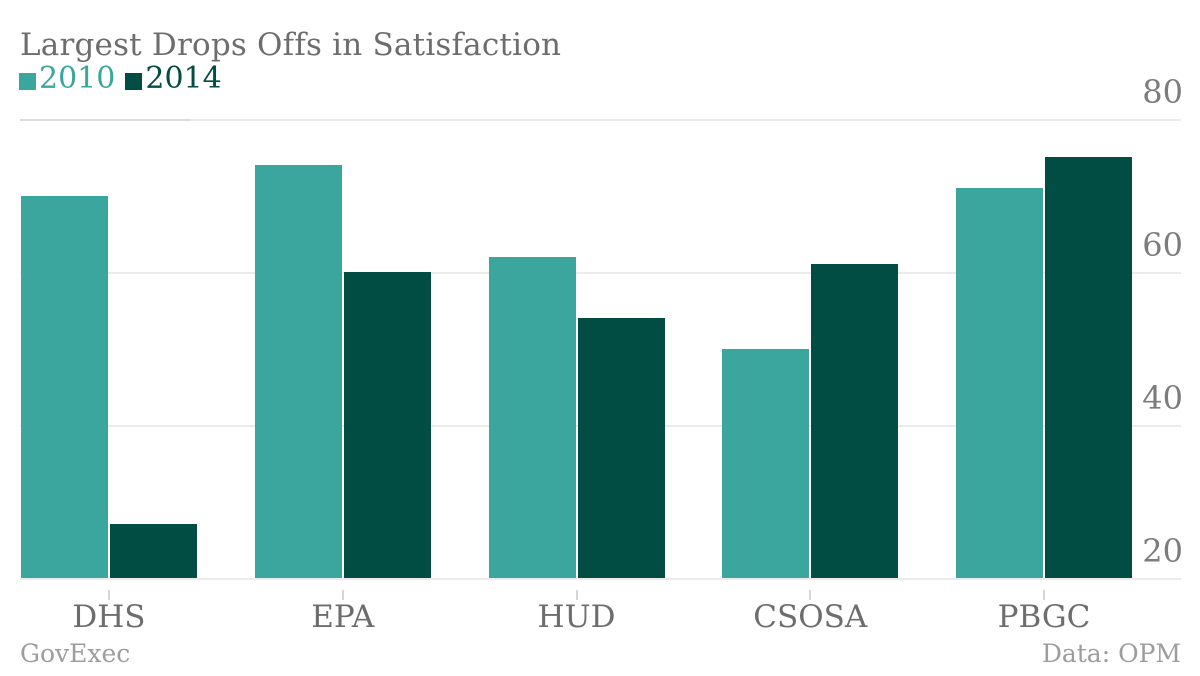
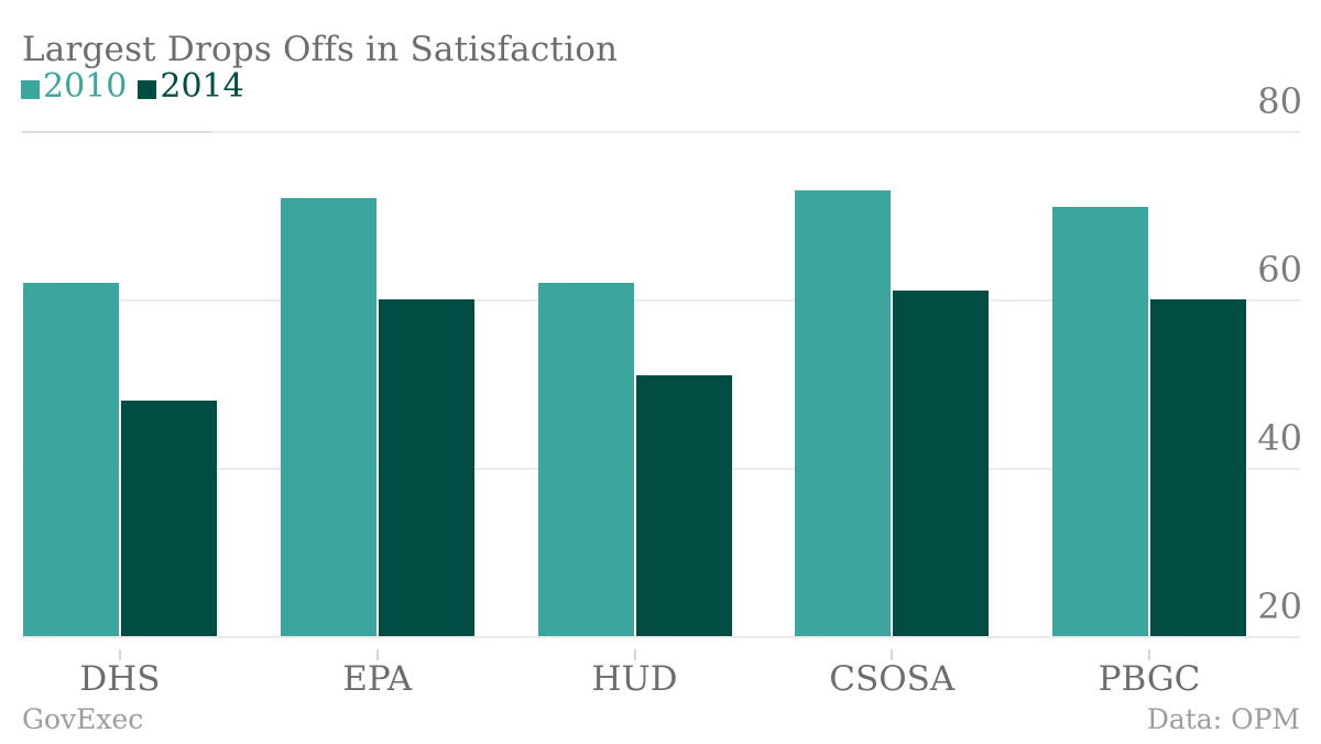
2010/DHS: 70 -> 62
2014/DHS: 27 -> 48
2010/EPA: 74 -> 72
2014/HUD: 54 -> 51
2010/CSOSA: 50 -> 73
2014/PBGC: 75 -> 60
